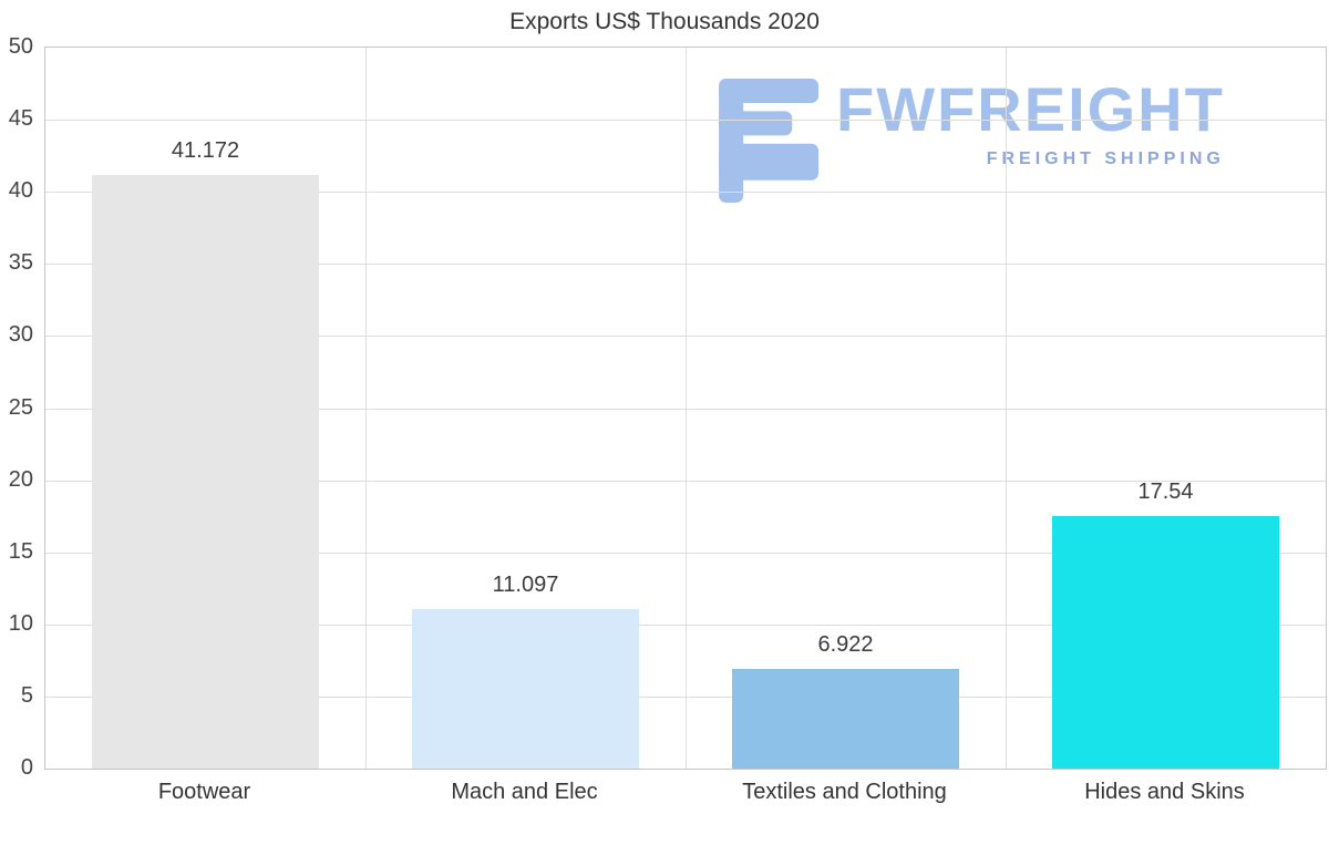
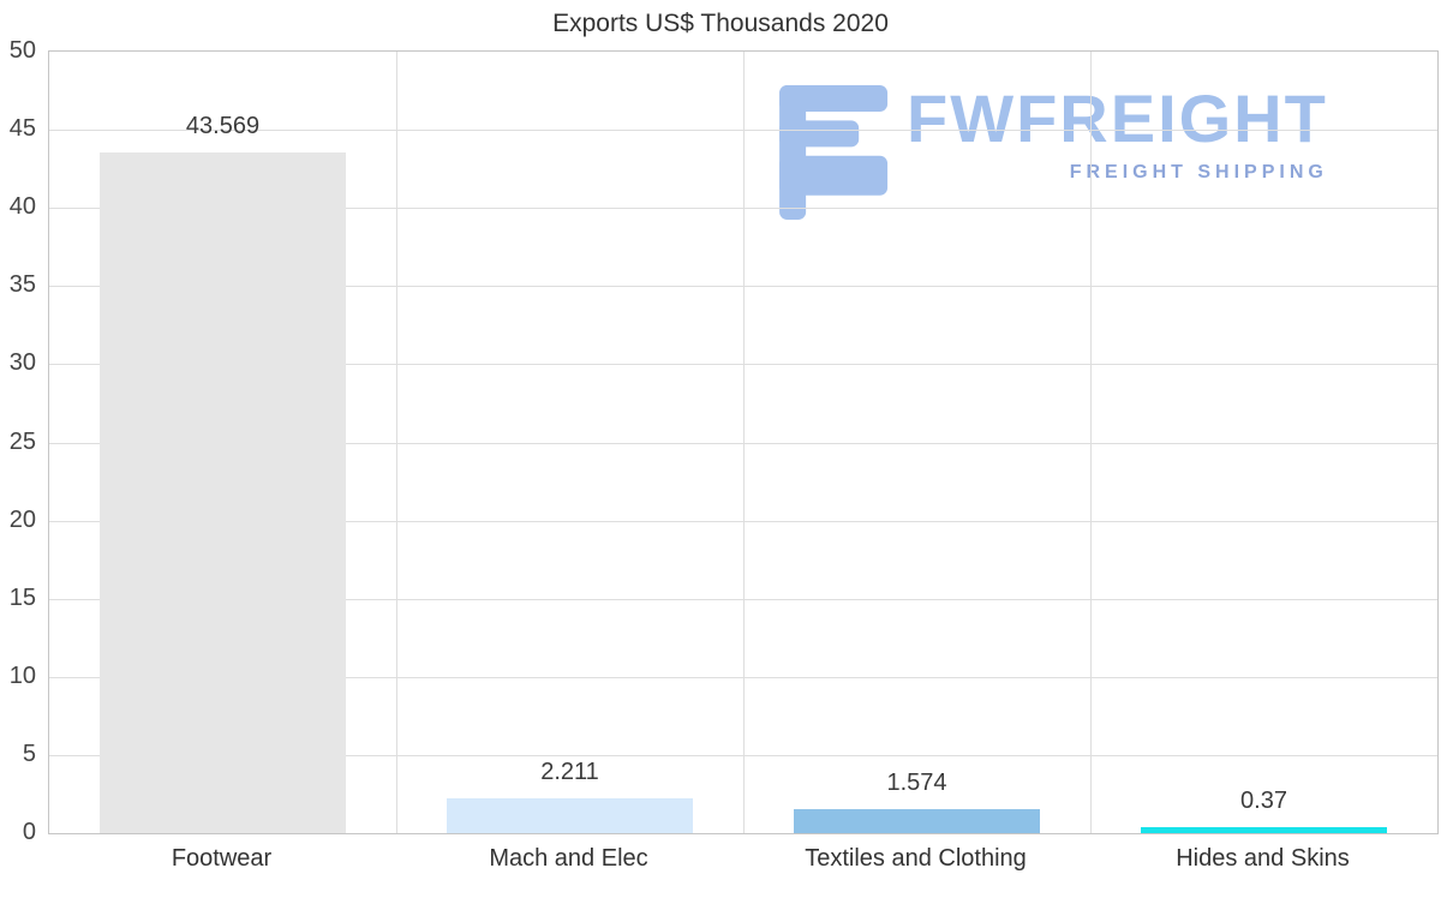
Footwear: 41.172 -> 43.569
Mach and Elec: 11.097 -> 2.211
Textiles and Clothing: 6.922 -> 1.574
Hides and Skins: 17.54 -> 0.37
